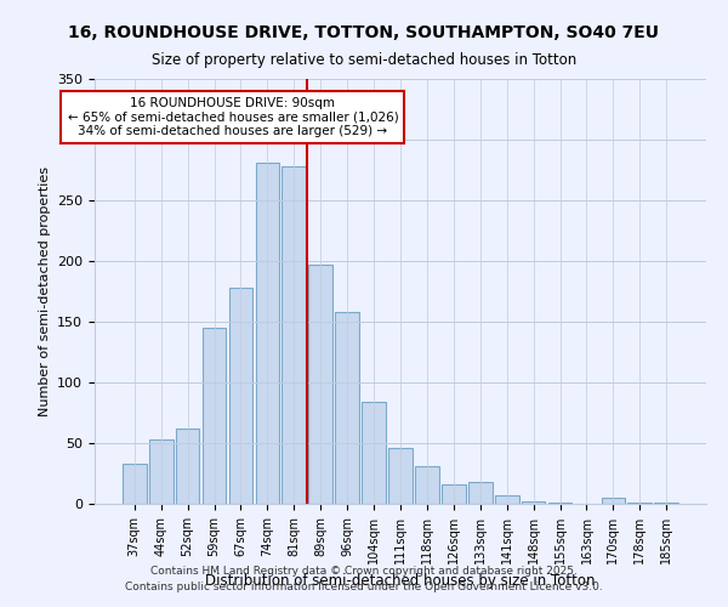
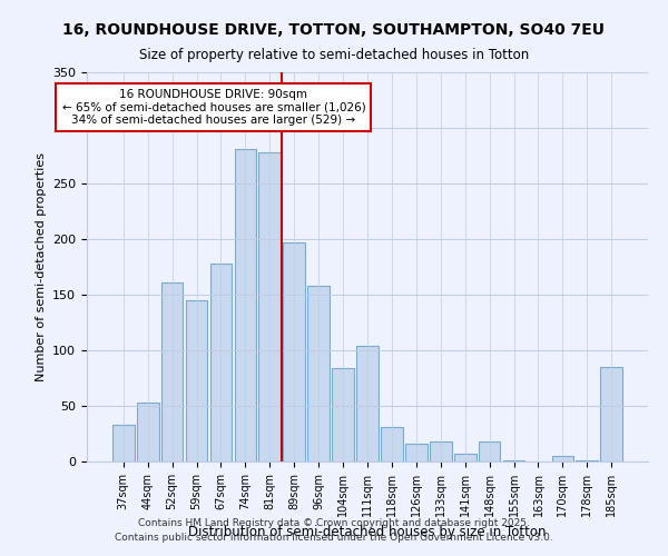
52sqm: 62 -> 161
111sqm: 46 -> 104
148sqm: 2 -> 18
185sqm: 1 -> 85
